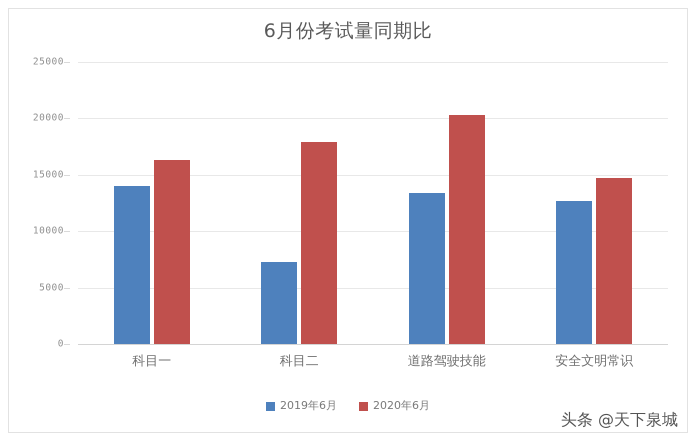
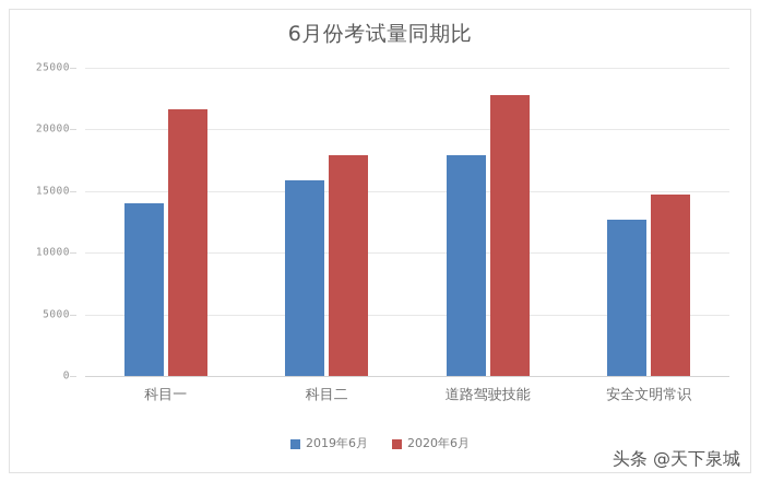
2020年6月/科目一: 16300 -> 21600
2019年6月/科目二: 7300 -> 15900
2019年6月/道路驾驶技能: 13400 -> 17900
2020年6月/道路驾驶技能: 20300 -> 22800
